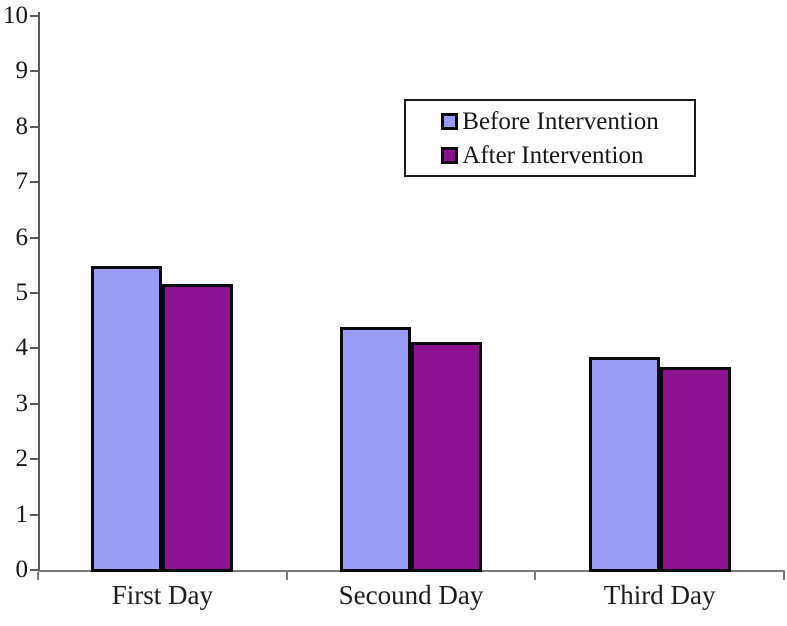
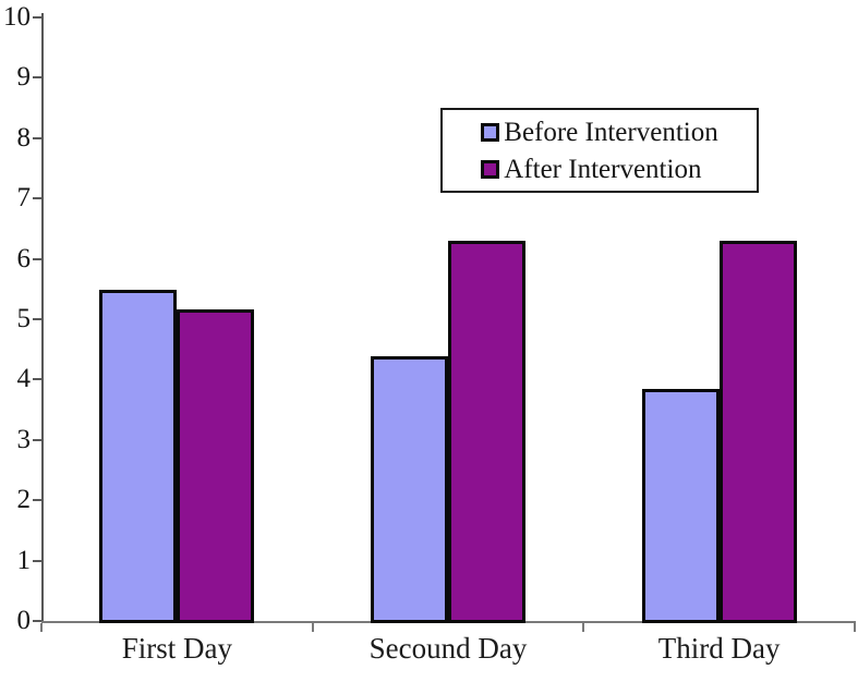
After Intervention/Secound Day: 4.1 -> 6.3
After Intervention/Third Day: 3.7 -> 6.3
